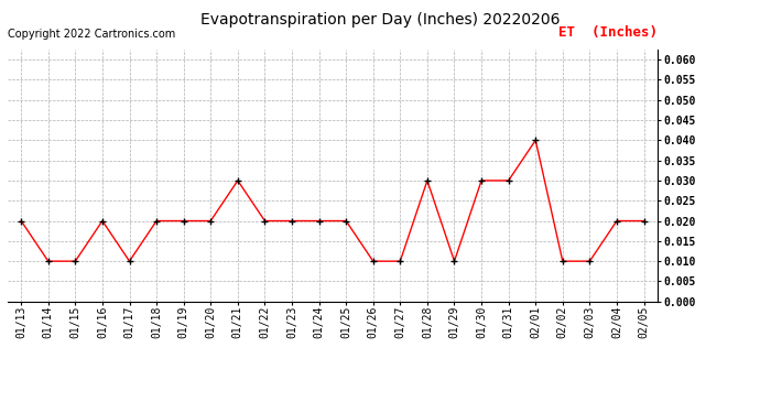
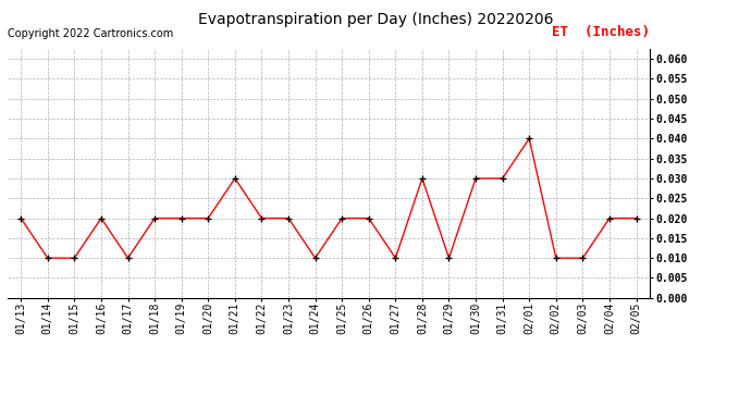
01/24: 0.02 -> 0.01
01/26: 0.01 -> 0.02
